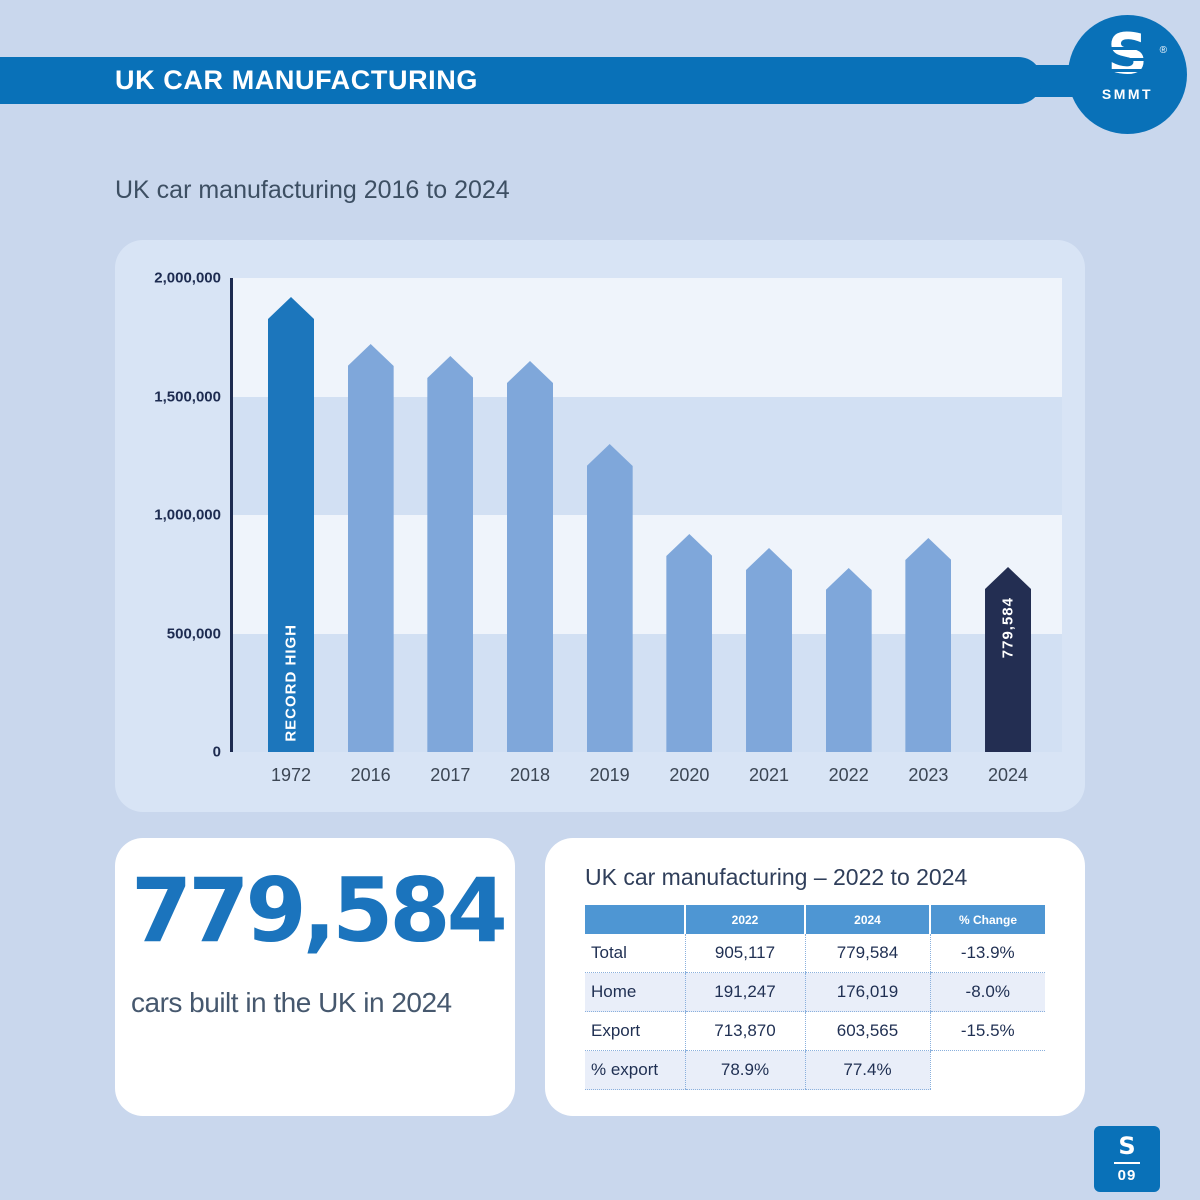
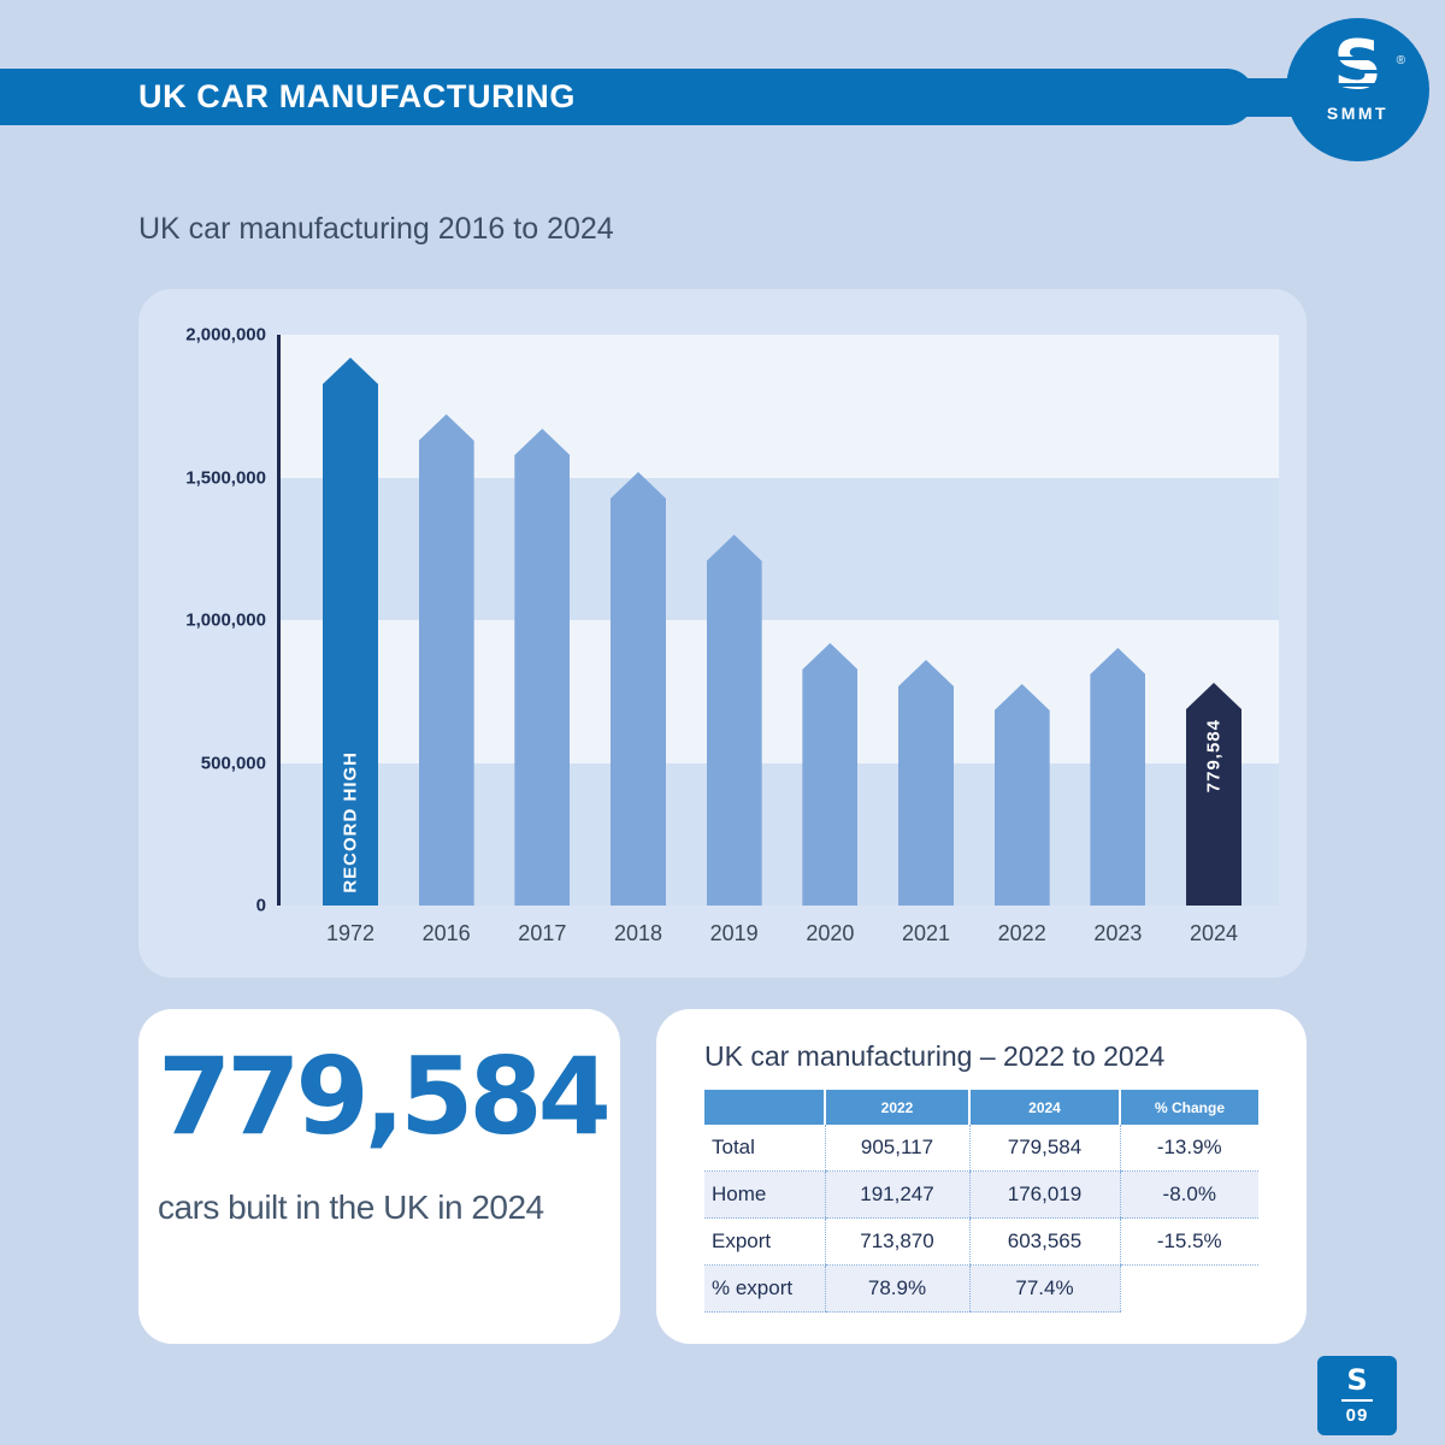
2018: 1650000 -> 1520000
